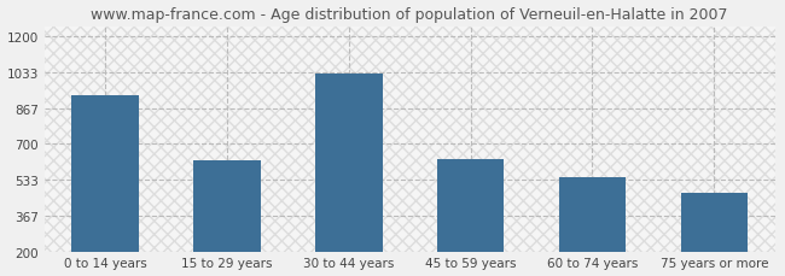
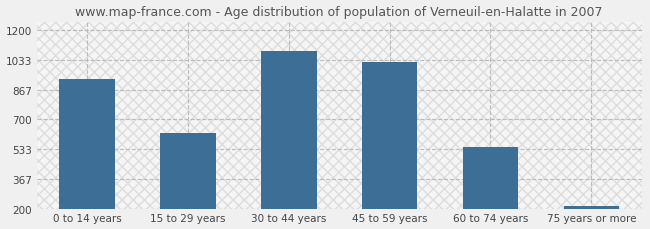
30 to 44 years: 1030 -> 1080
45 to 59 years: 630 -> 1020
75 years or more: 470 -> 220
